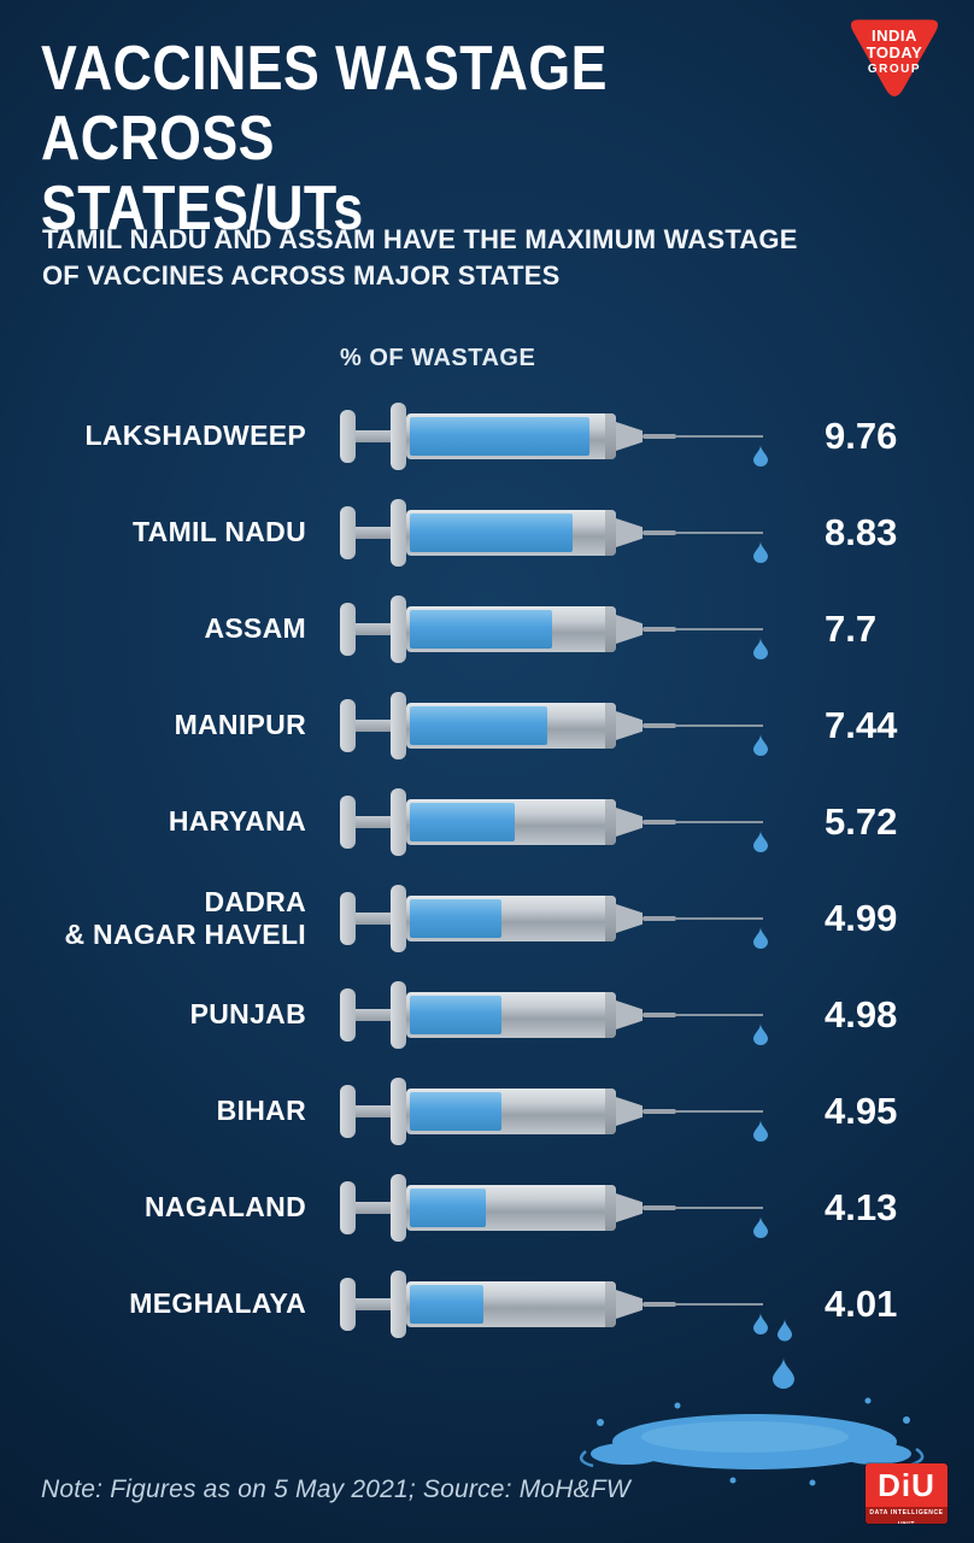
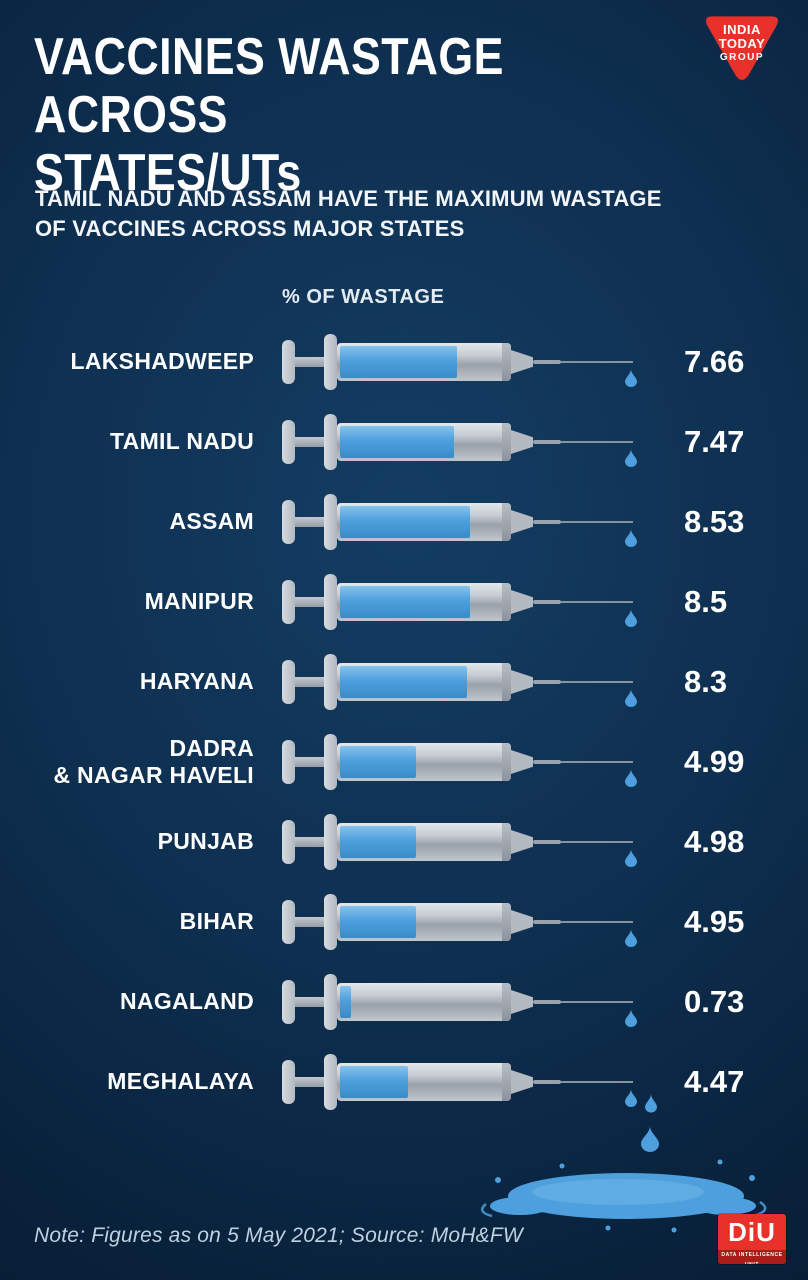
LAKSHADWEEP: 9.76 -> 7.66
TAMIL NADU: 8.83 -> 7.47
ASSAM: 7.7 -> 8.53
MANIPUR: 7.44 -> 8.5
HARYANA: 5.72 -> 8.3
NAGALAND: 4.13 -> 0.73
MEGHALAYA: 4.01 -> 4.47
